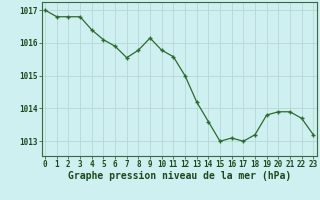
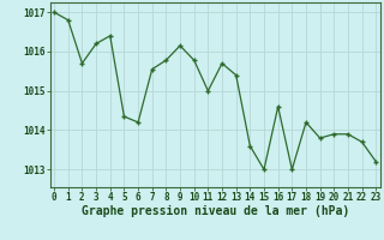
2: 1016.80 -> 1015.70
3: 1016.80 -> 1016.20
5: 1016.10 -> 1014.35
6: 1015.90 -> 1014.20
11: 1015.58 -> 1015.00
12: 1015.00 -> 1015.70
13: 1014.20 -> 1015.40
16: 1013.10 -> 1014.60
18: 1013.20 -> 1014.20
